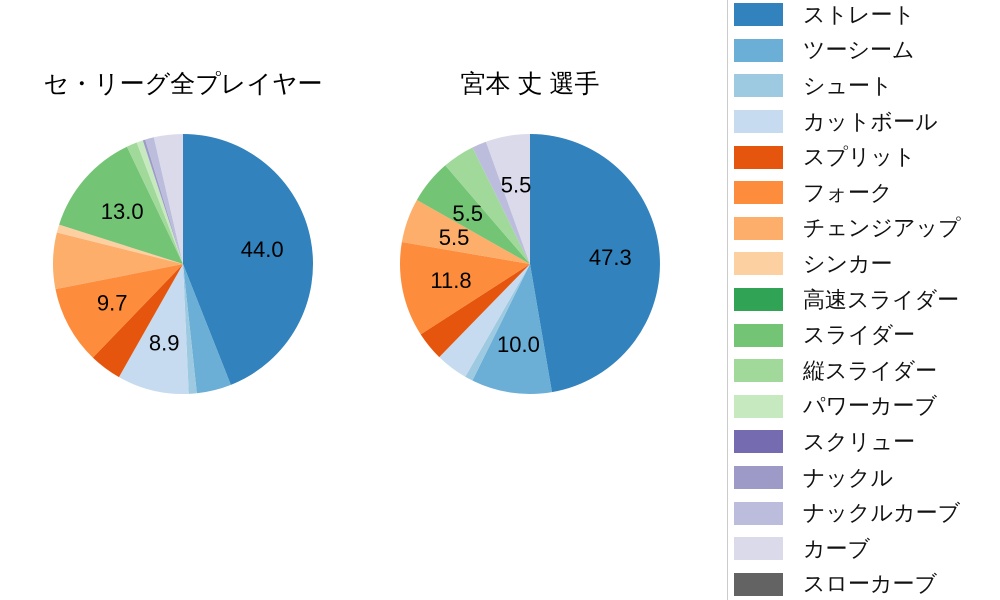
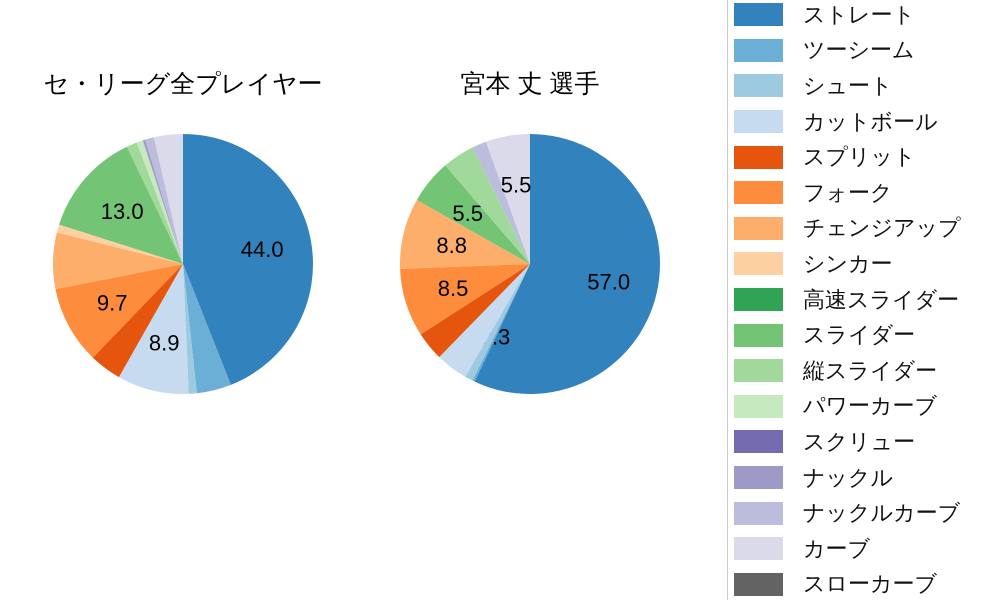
宮本 丈 選手/ストレート: 47.3 -> 57.0
宮本 丈 選手/ツーシーム: 10.0 -> 0.3
宮本 丈 選手/フォーク: 11.8 -> 8.5
宮本 丈 選手/チェンジアップ: 5.5 -> 8.8
